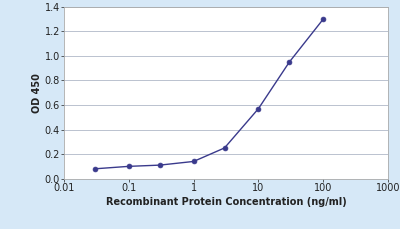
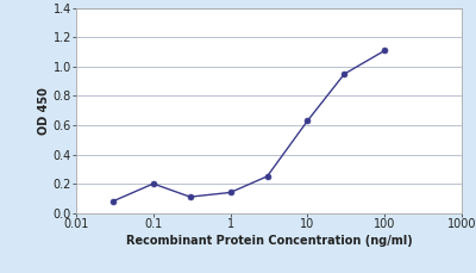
0.1: 0.10 -> 0.20
10: 0.57 -> 0.63
100: 1.30 -> 1.11
